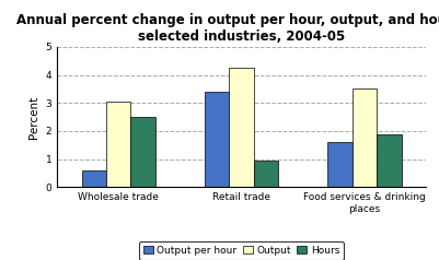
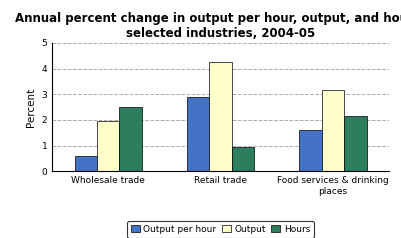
Output/Wholesale trade: 3.05 -> 1.95
Output per hour/Retail trade: 3.4 -> 2.9
Output/Food services & drinking places: 3.50 -> 3.15
Hours/Food services & drinking places: 1.90 -> 2.15
